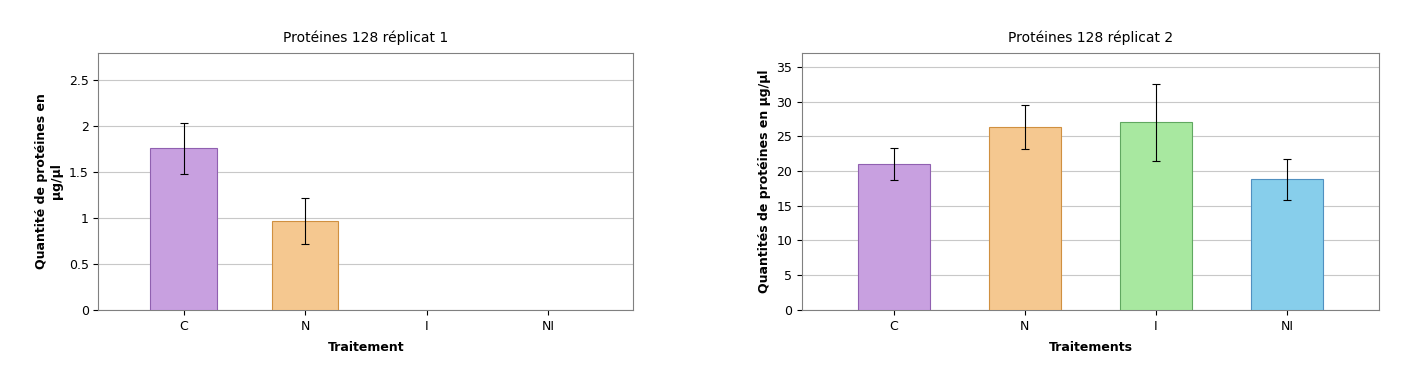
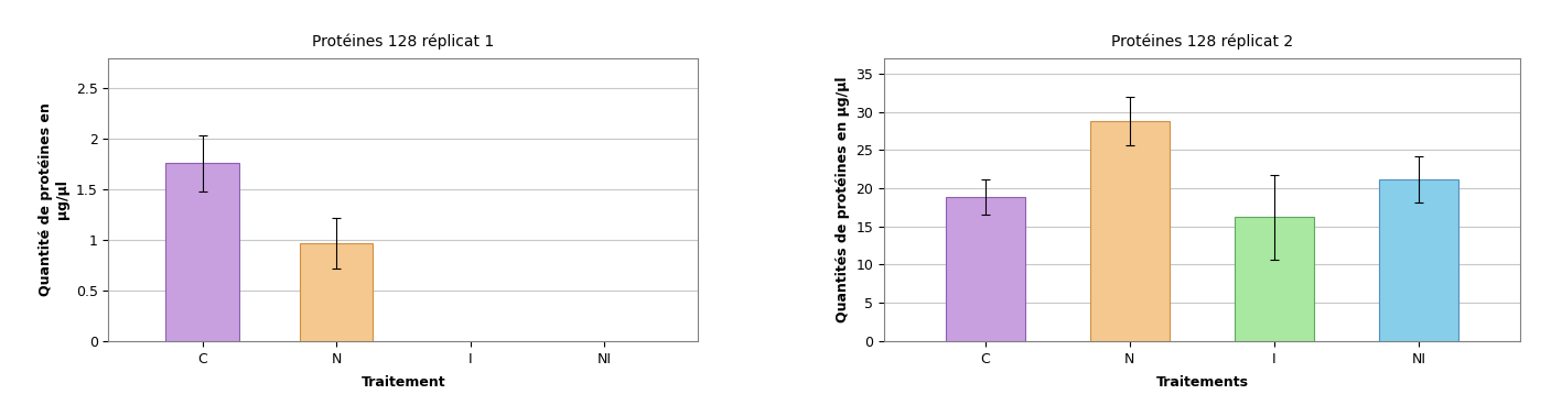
Protéines 128 réplicat 2/C: 21.0 -> 18.8
Protéines 128 réplicat 2/N: 26.3 -> 28.8
Protéines 128 réplicat 2/I: 27.0 -> 16.2
Protéines 128 réplicat 2/NI: 18.8 -> 21.2
